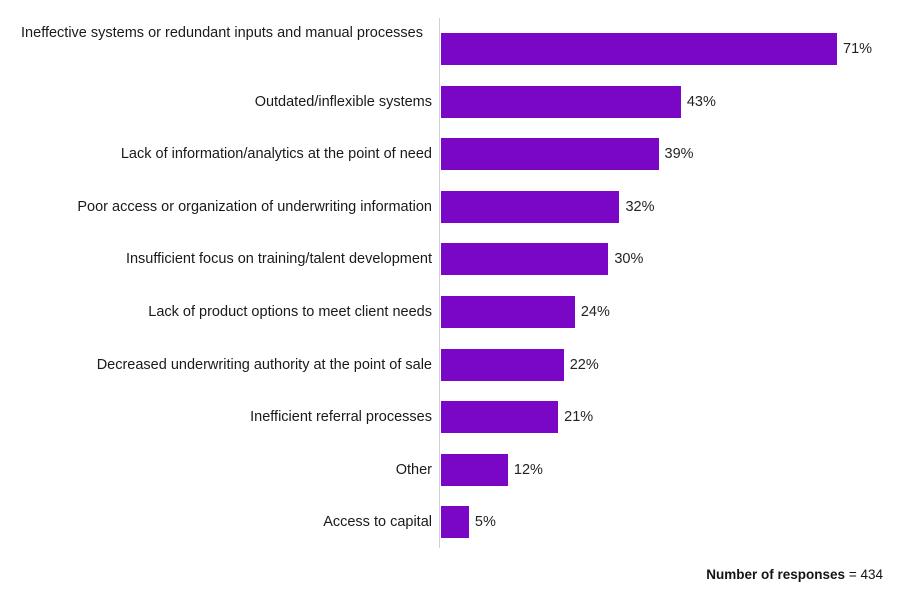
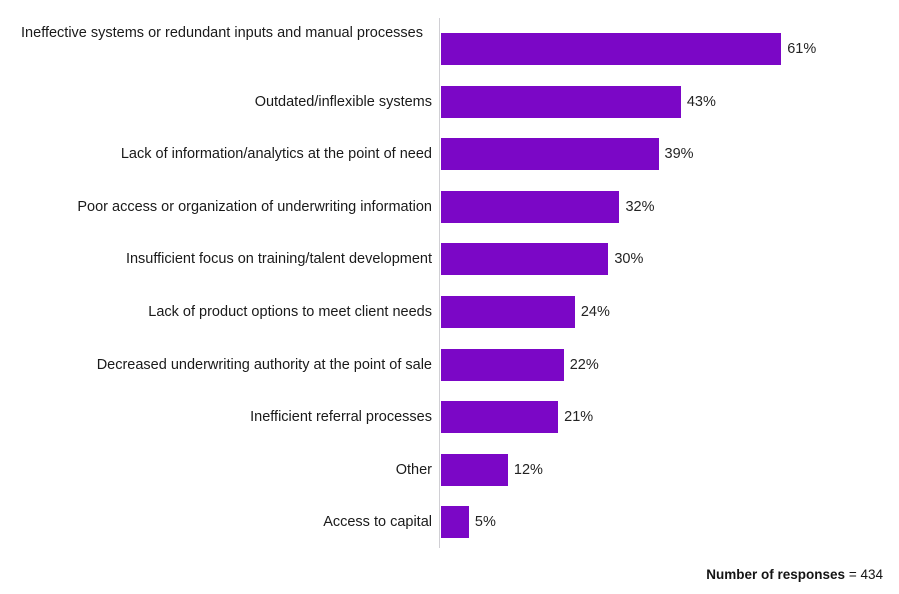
Ineffective systems or redundant inputs and manual processes: 71% -> 61%
